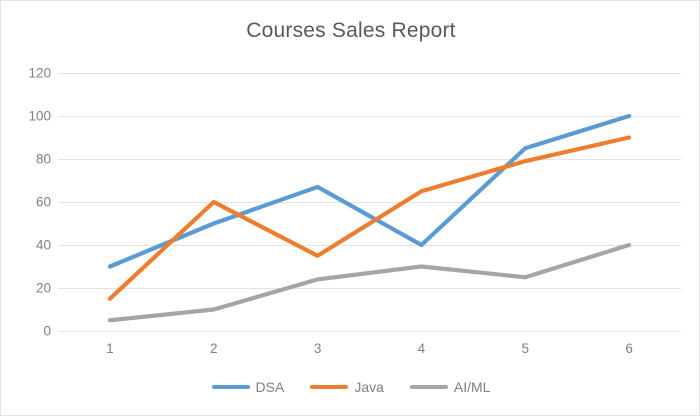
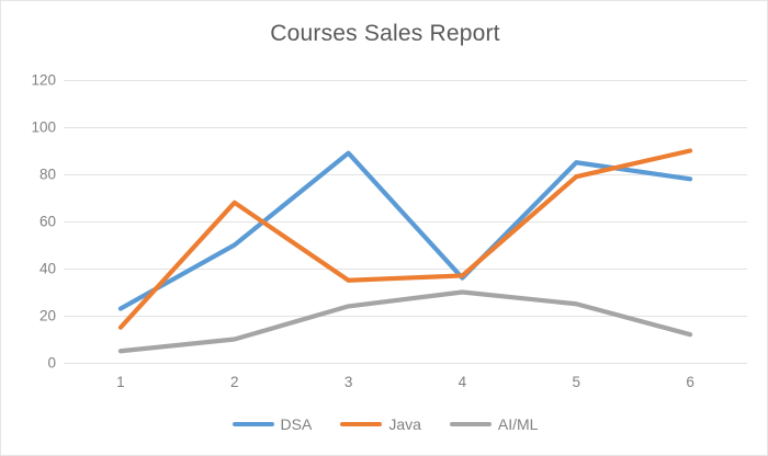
DSA/1: 30 -> 23
Java/2: 60 -> 68
DSA/3: 67 -> 89
DSA/4: 40 -> 36
Java/4: 65 -> 37
DSA/6: 100 -> 78
AI/ML/6: 40 -> 12
